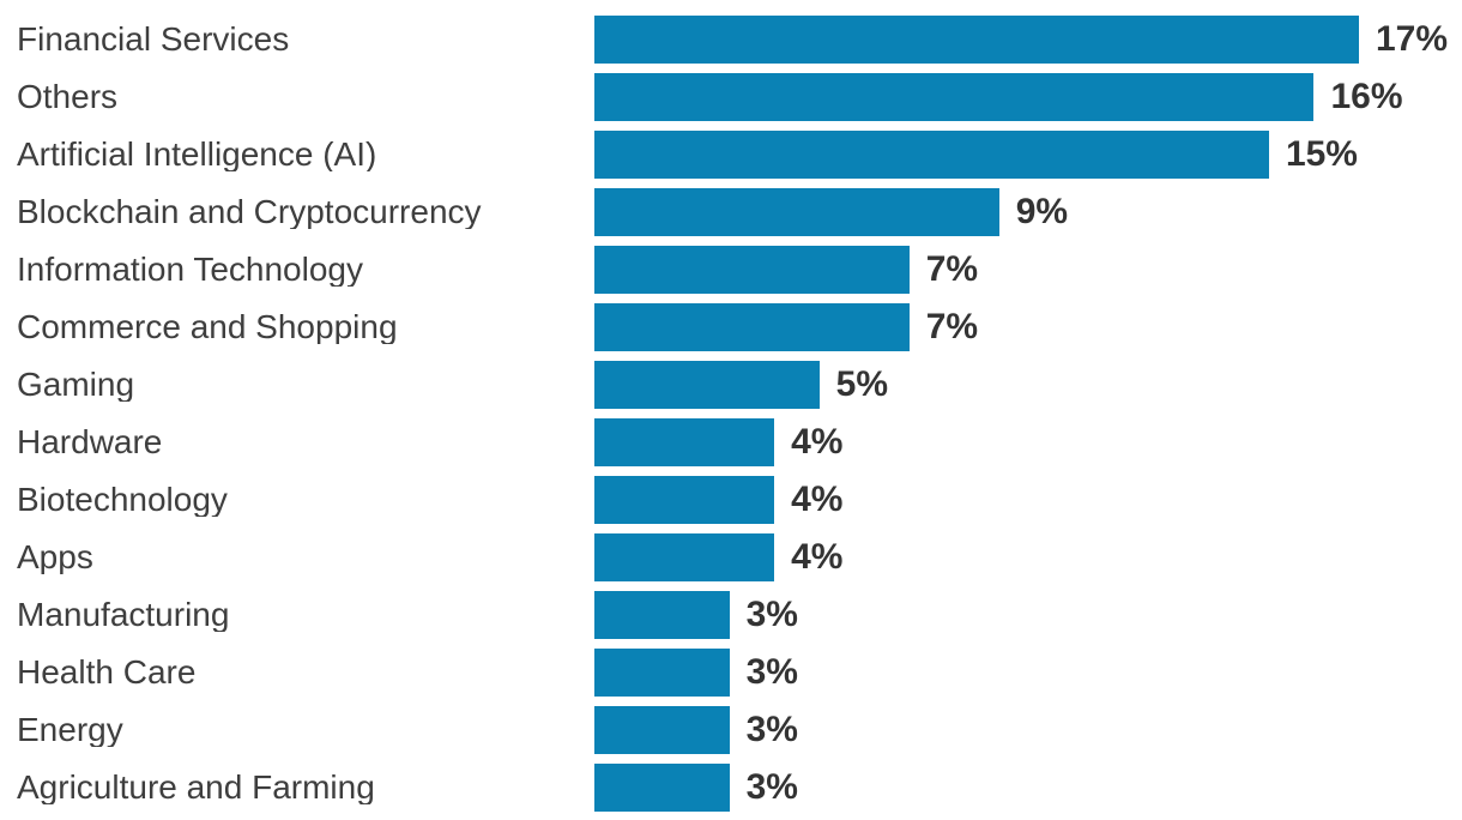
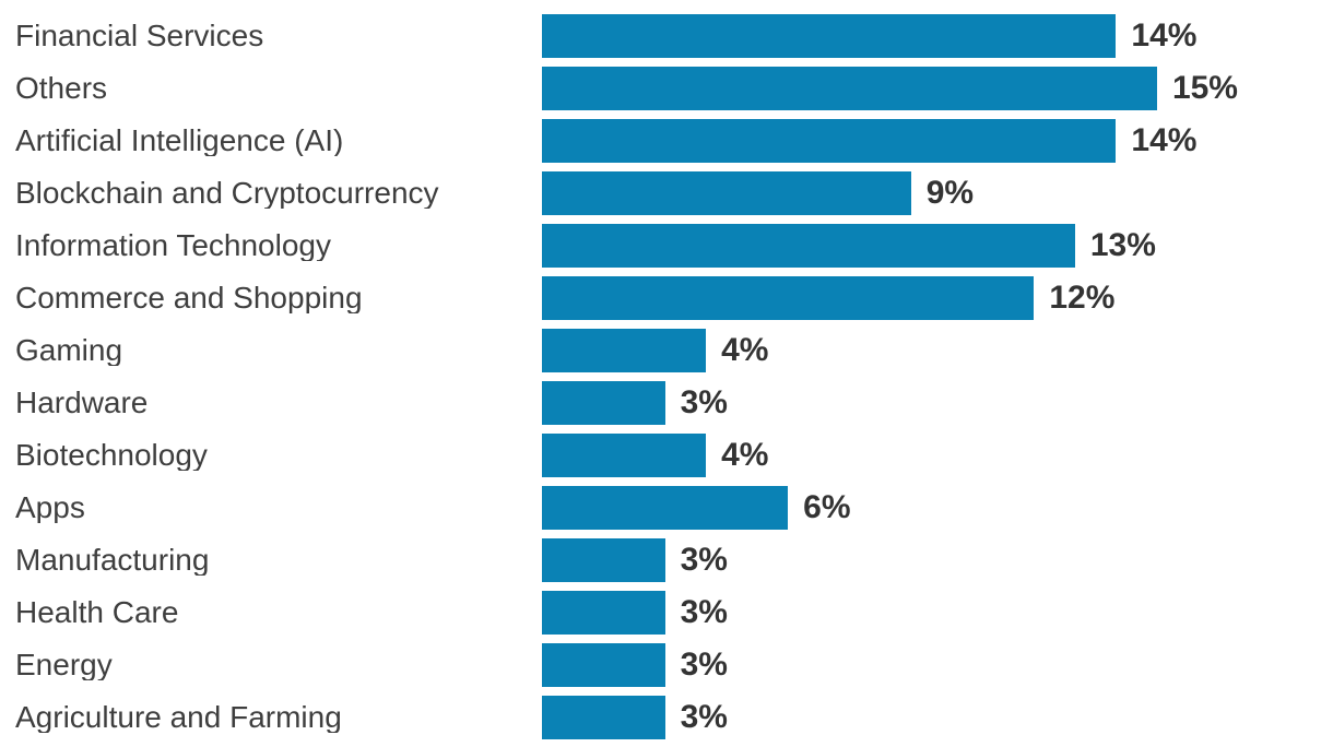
Financial Services: 17% -> 14%
Others: 16% -> 15%
Artificial Intelligence (AI): 15% -> 14%
Information Technology: 7% -> 13%
Commerce and Shopping: 7% -> 12%
Gaming: 5% -> 4%
Hardware: 4% -> 3%
Apps: 4% -> 6%
